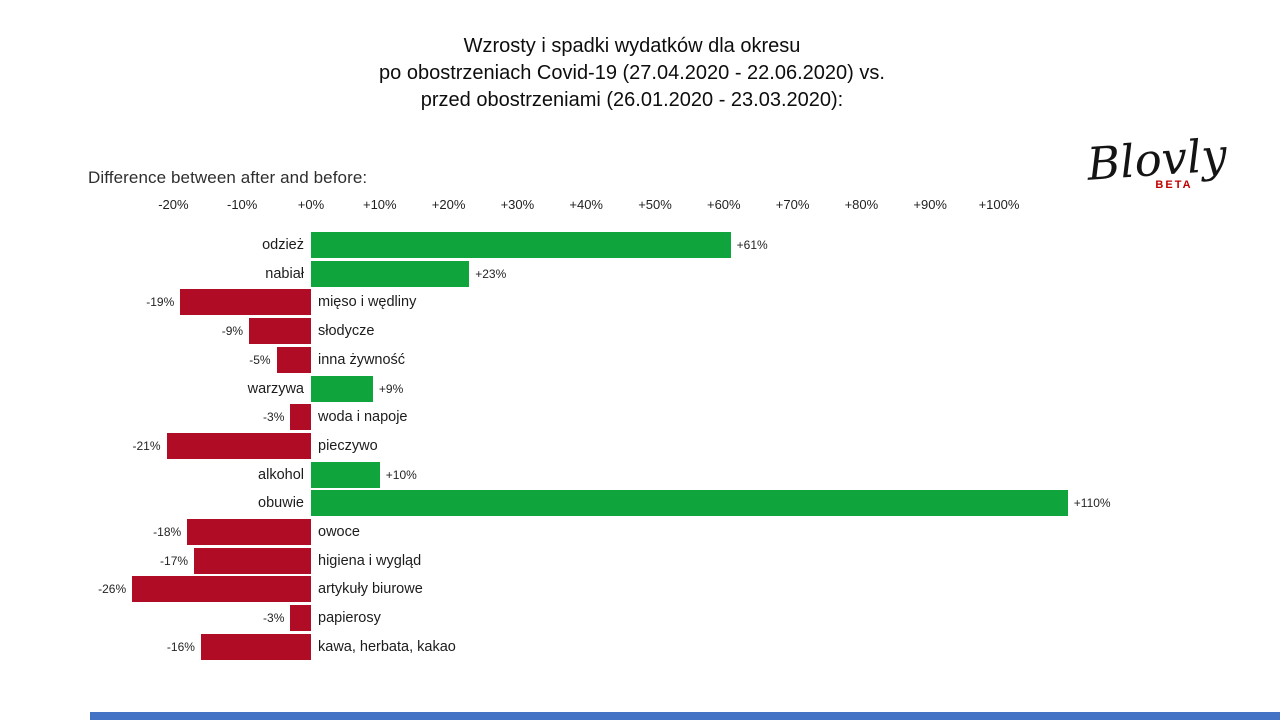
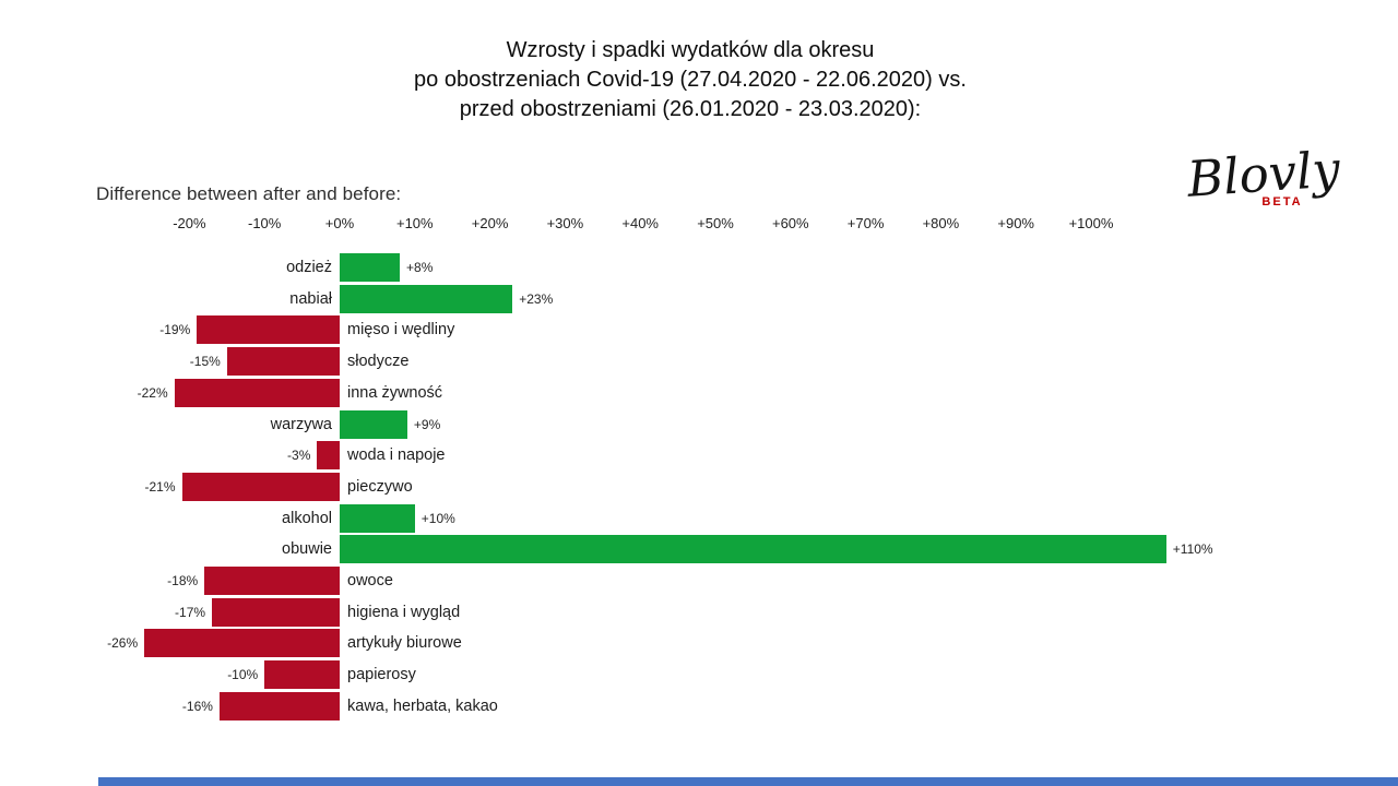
odzież: +61% -> +8%
słodycze: -9% -> -15%
inna żywność: -5% -> -22%
papierosy: -3% -> -10%
